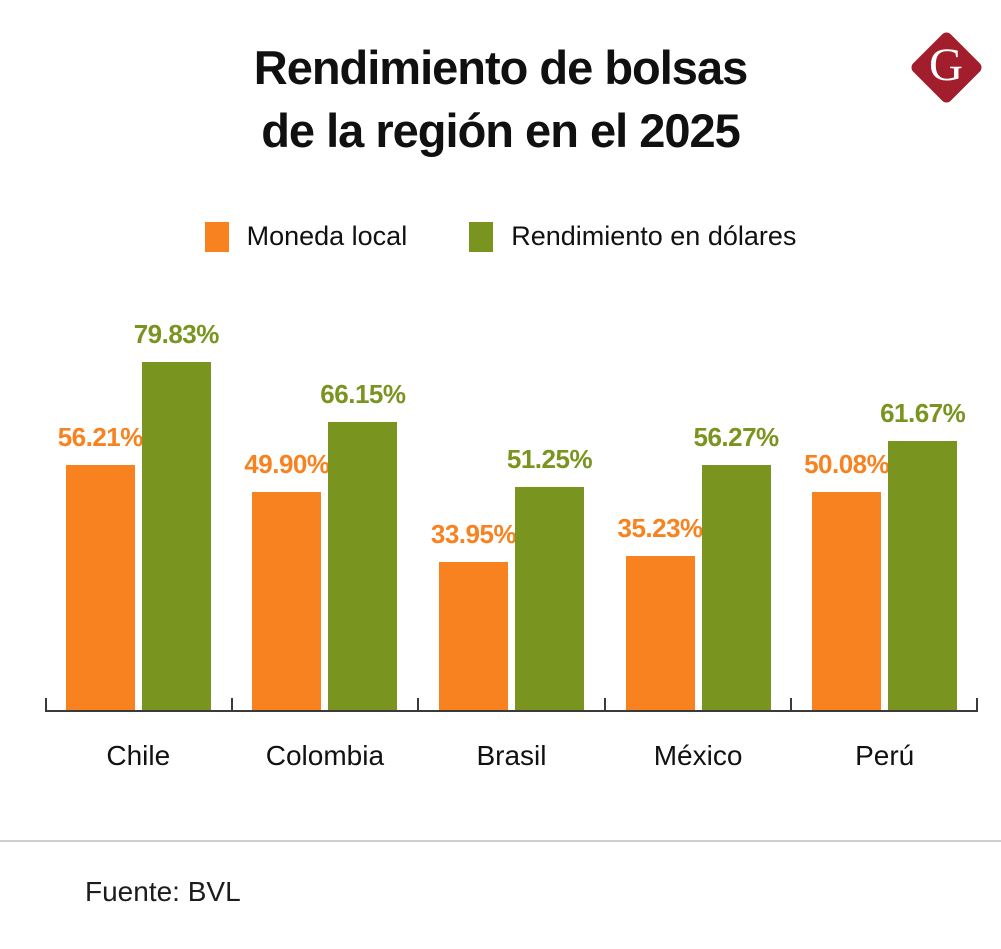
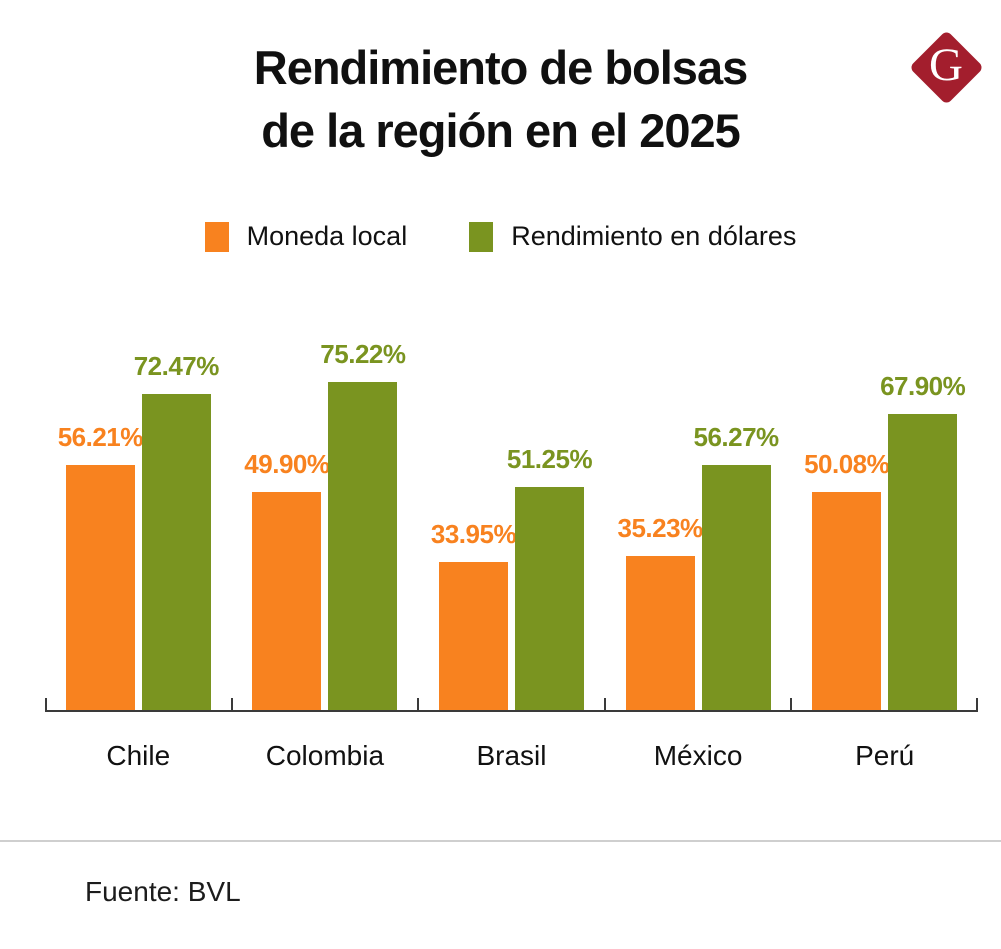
Rendimiento en dólares/Chile: 79.83% -> 72.47%
Rendimiento en dólares/Colombia: 66.15% -> 75.22%
Rendimiento en dólares/Perú: 61.67% -> 67.90%
